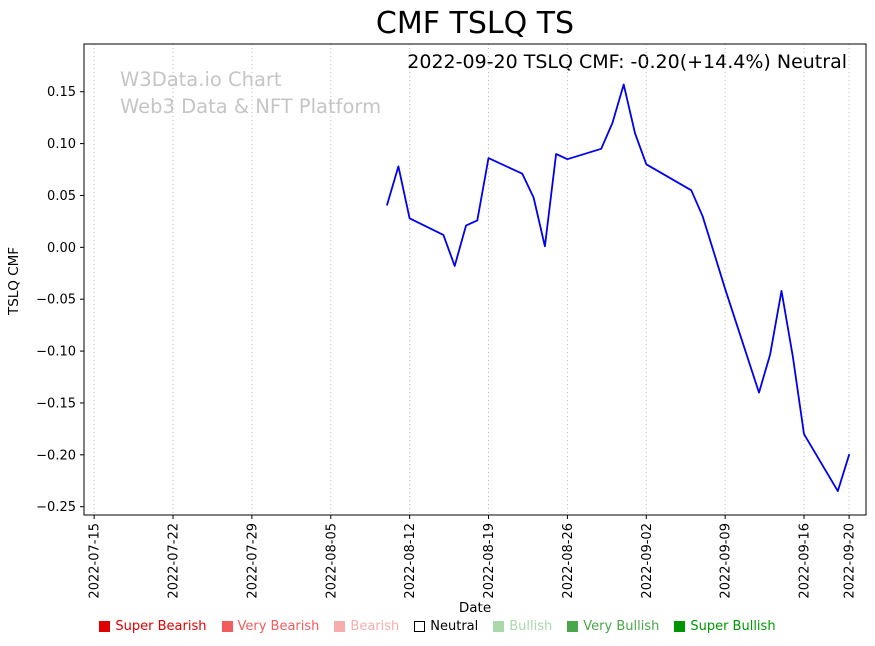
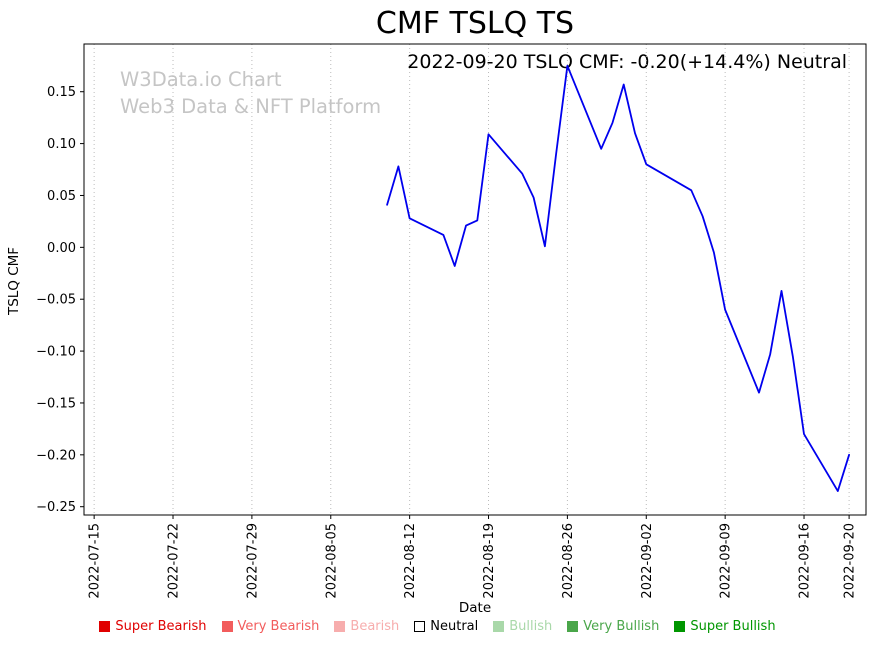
2022-08-19: 0.086 -> 0.109
2022-08-26: 0.085 -> 0.175
2022-09-09: -0.040 -> -0.060
